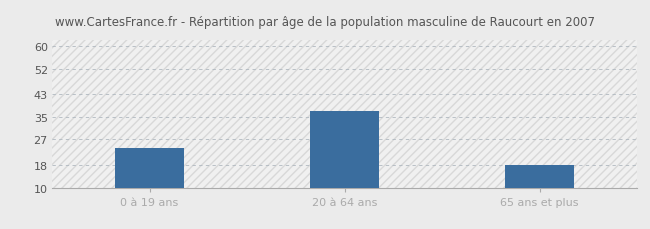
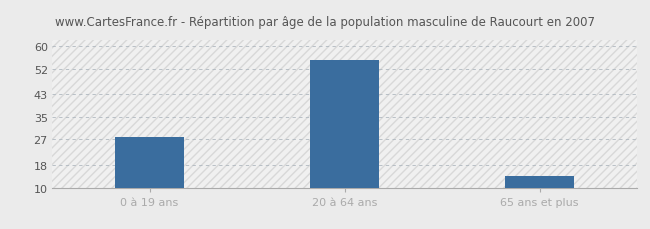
0 à 19 ans: 24 -> 28
20 à 64 ans: 37 -> 55
65 ans et plus: 18 -> 14
